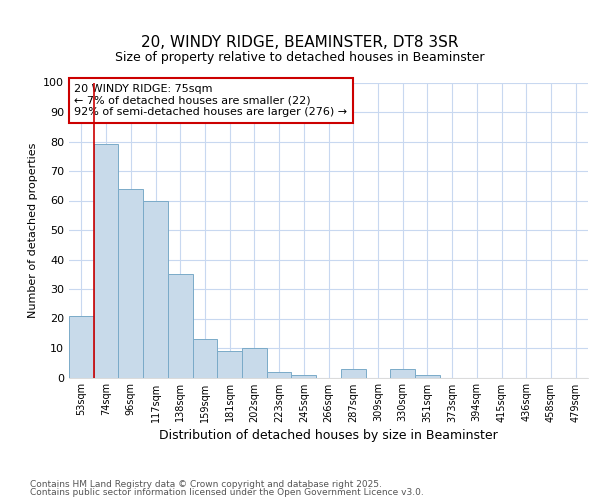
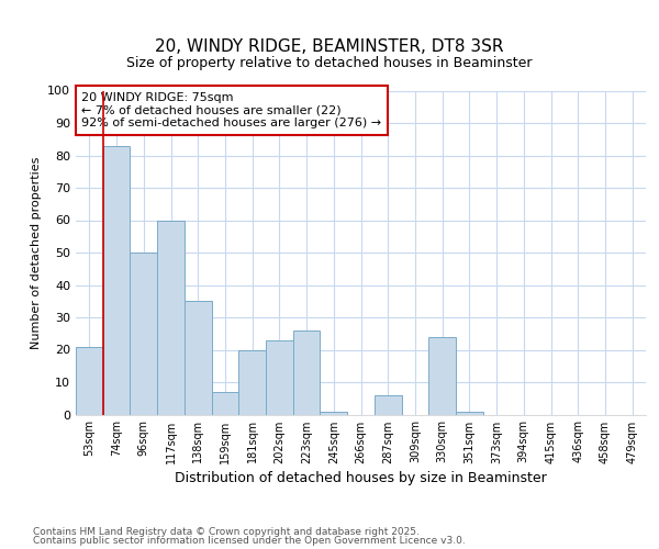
74sqm: 79 -> 83
96sqm: 64 -> 50
159sqm: 13 -> 7
181sqm: 9 -> 20
202sqm: 10 -> 23
223sqm: 2 -> 26
287sqm: 3 -> 6
330sqm: 3 -> 24
